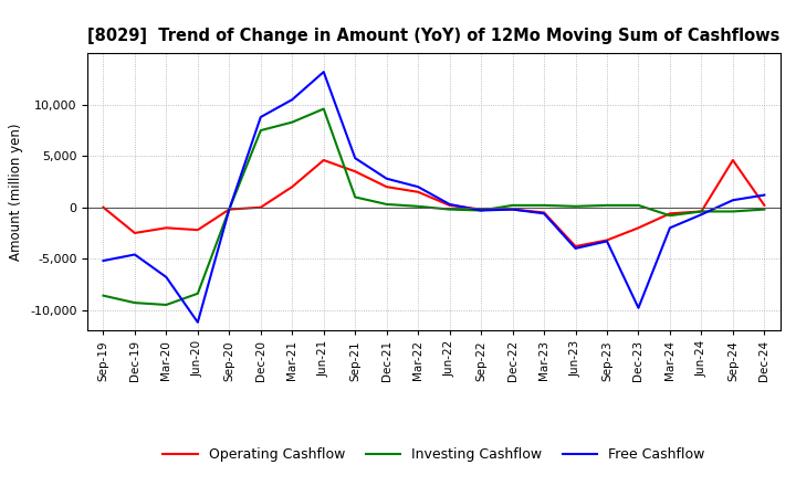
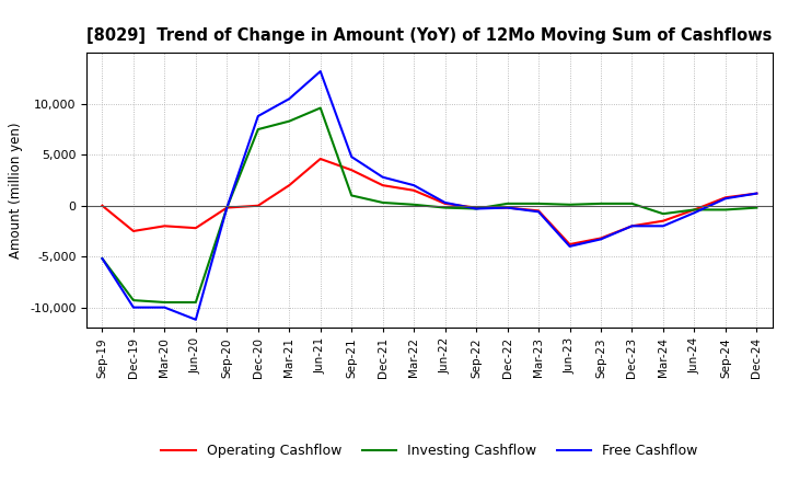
Investing Cashflow/Sep-19: -8,600 -> -5,200
Free Cashflow/Dec-19: -4,600 -> -10,000
Free Cashflow/Mar-20: -6,800 -> -10,000
Investing Cashflow/Jun-20: -8,400 -> -9,500
Free Cashflow/Dec-23: -9,800 -> -2,000
Operating Cashflow/Mar-24: -600 -> -1,500
Operating Cashflow/Sep-24: 4,600 -> 800
Operating Cashflow/Dec-24: 200 -> 1,200
